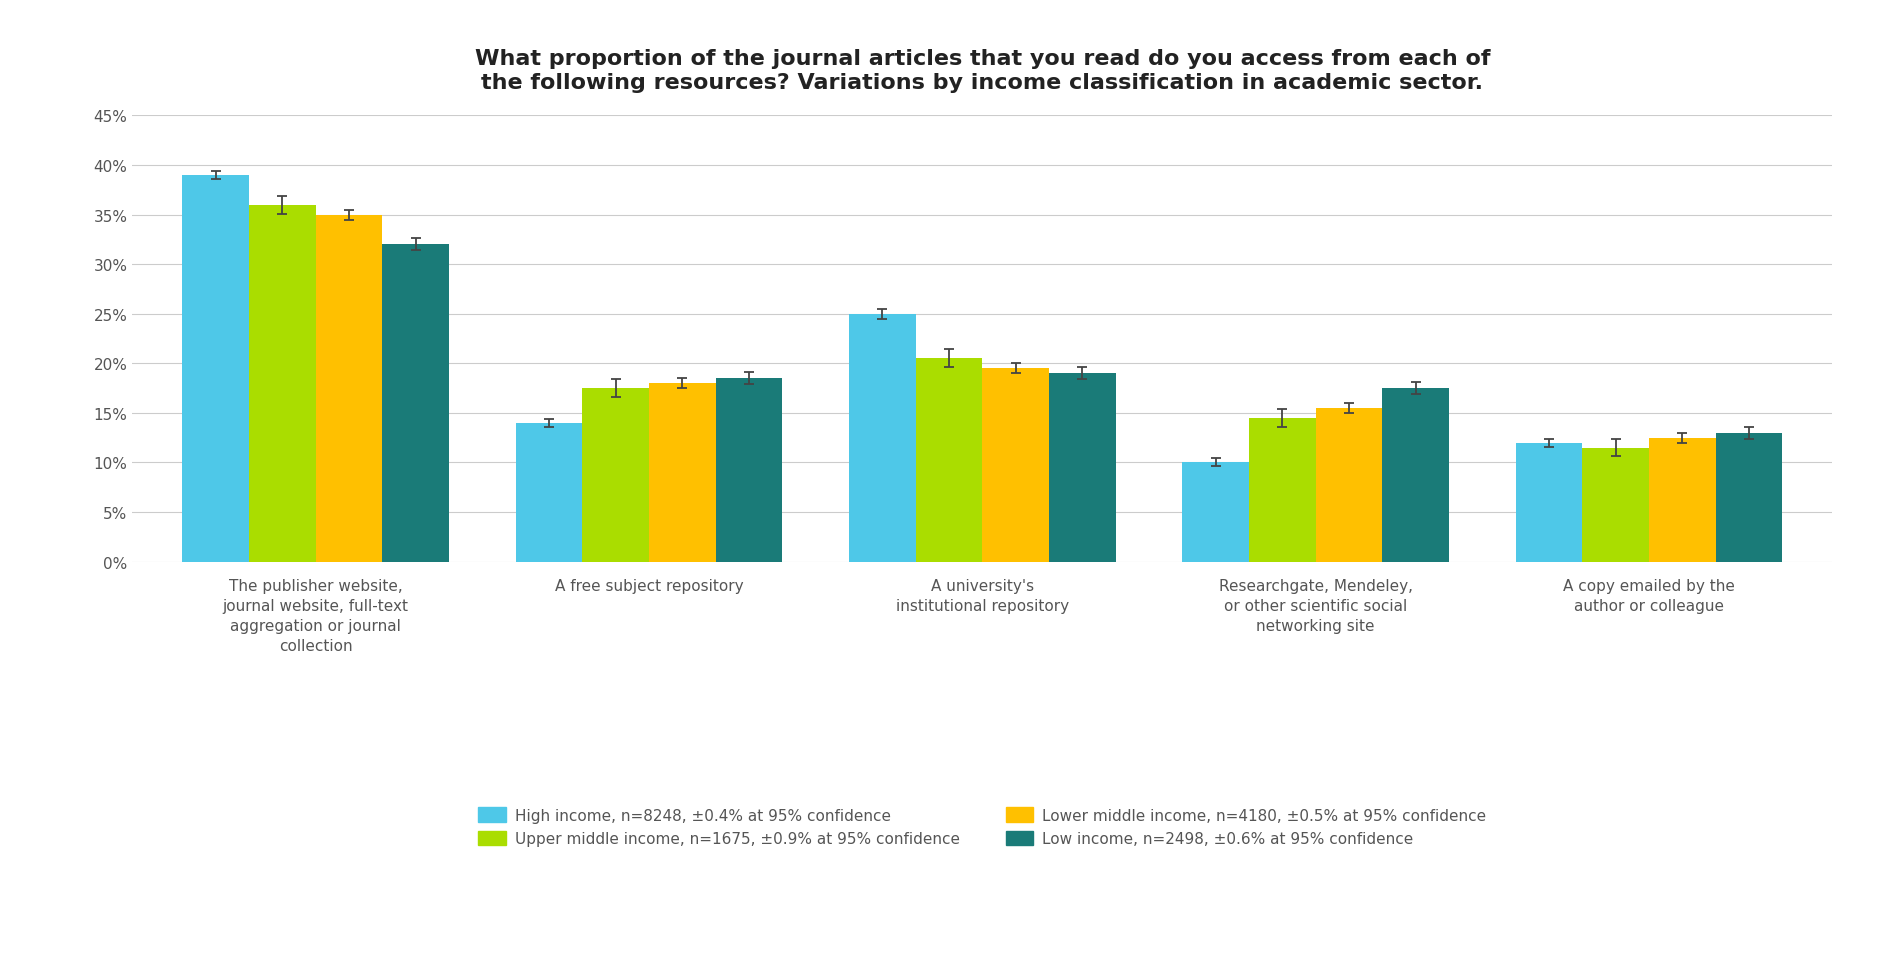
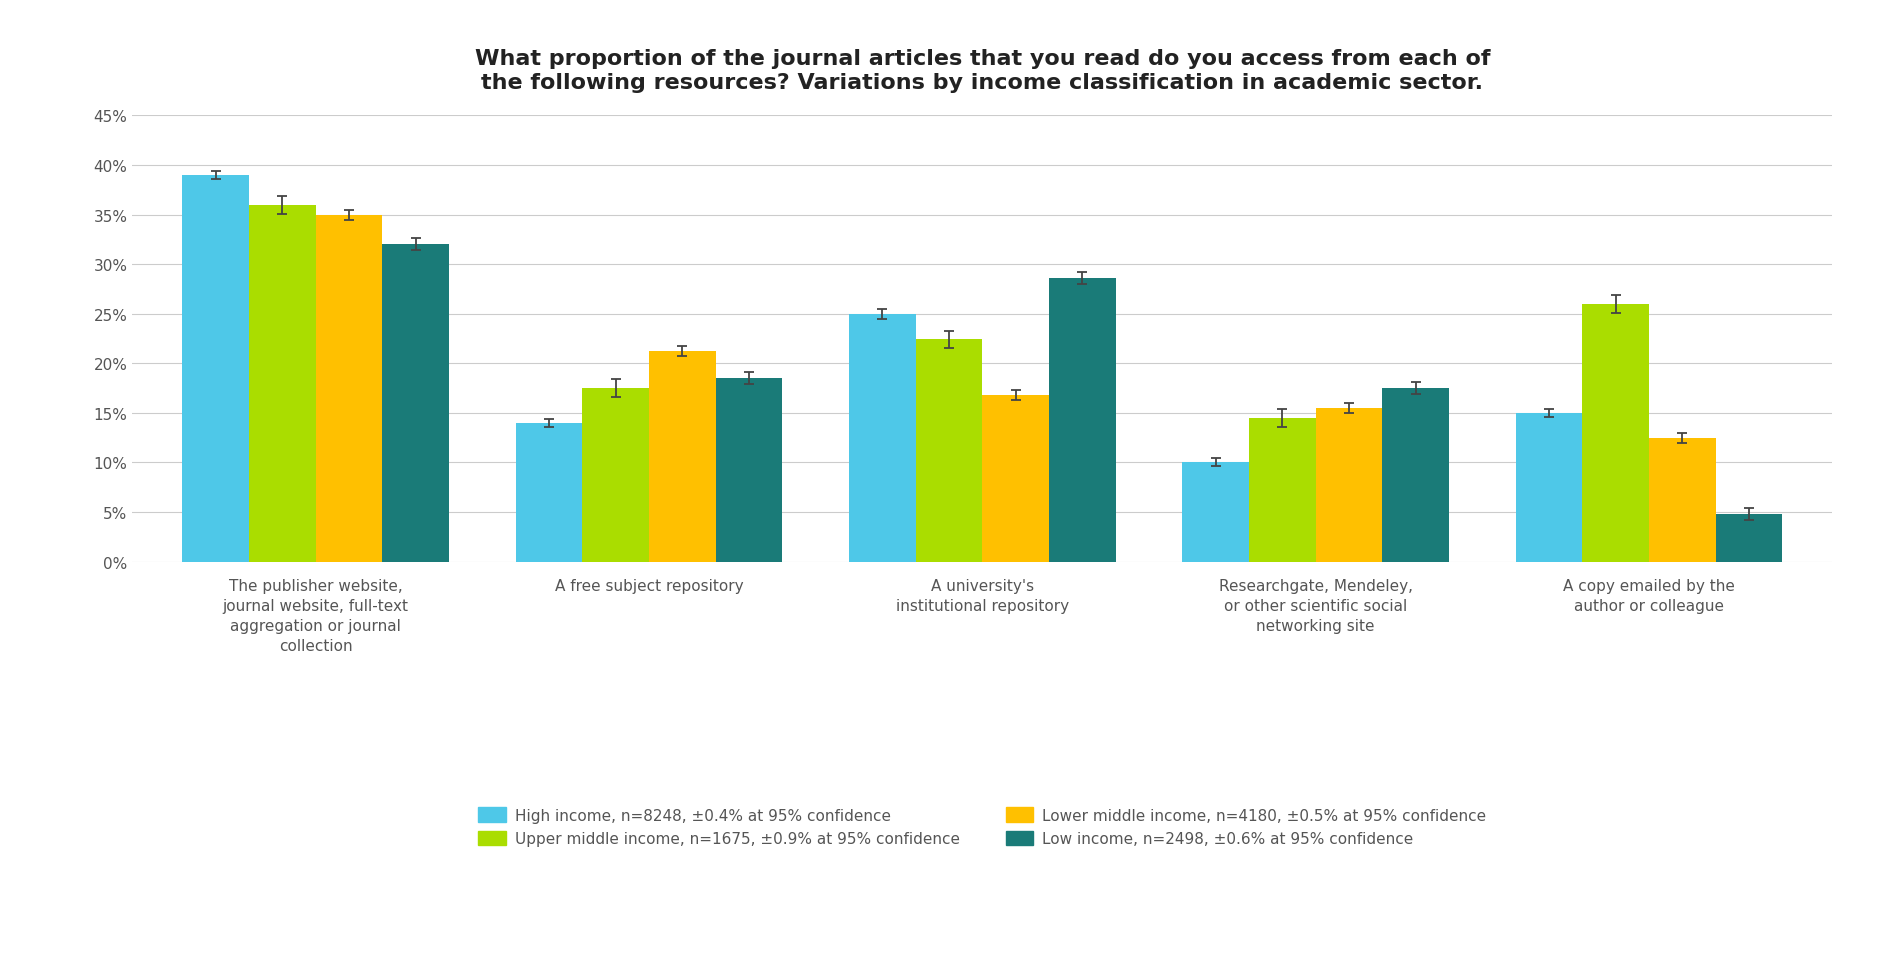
Lower middle income, n=4180, ±0.5% at 95% confidence/A free subject repository: 18.0% -> 21.2%
Upper middle income, n=1675, ±0.9% at 95% confidence/A university's institutional repository: 20.5% -> 22.4%
Lower middle income, n=4180, ±0.5% at 95% confidence/A university's institutional repository: 19.5% -> 16.8%
Low income, n=2498, ±0.6% at 95% confidence/A university's institutional repository: 19.0% -> 28.6%
High income, n=8248, ±0.4% at 95% confidence/A copy emailed by the author or colleague: 12% -> 15%
Upper middle income, n=1675, ±0.9% at 95% confidence/A copy emailed by the author or colleague: 11.5% -> 26.0%
Low income, n=2498, ±0.6% at 95% confidence/A copy emailed by the author or colleague: 13.0% -> 4.8%
